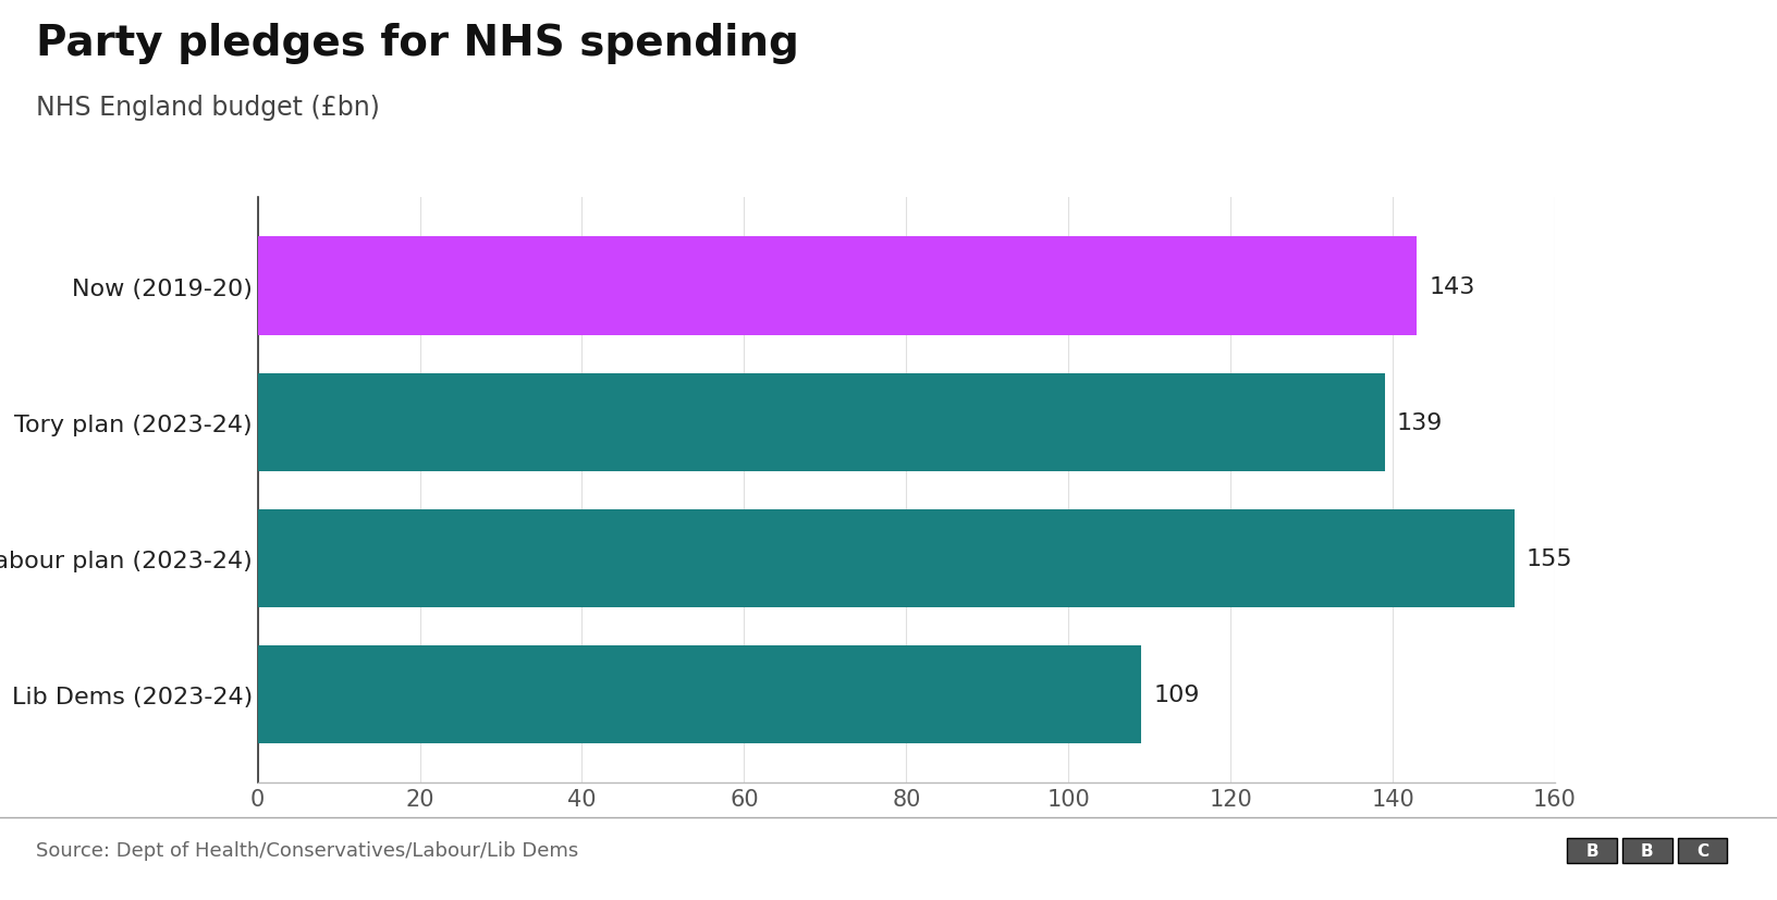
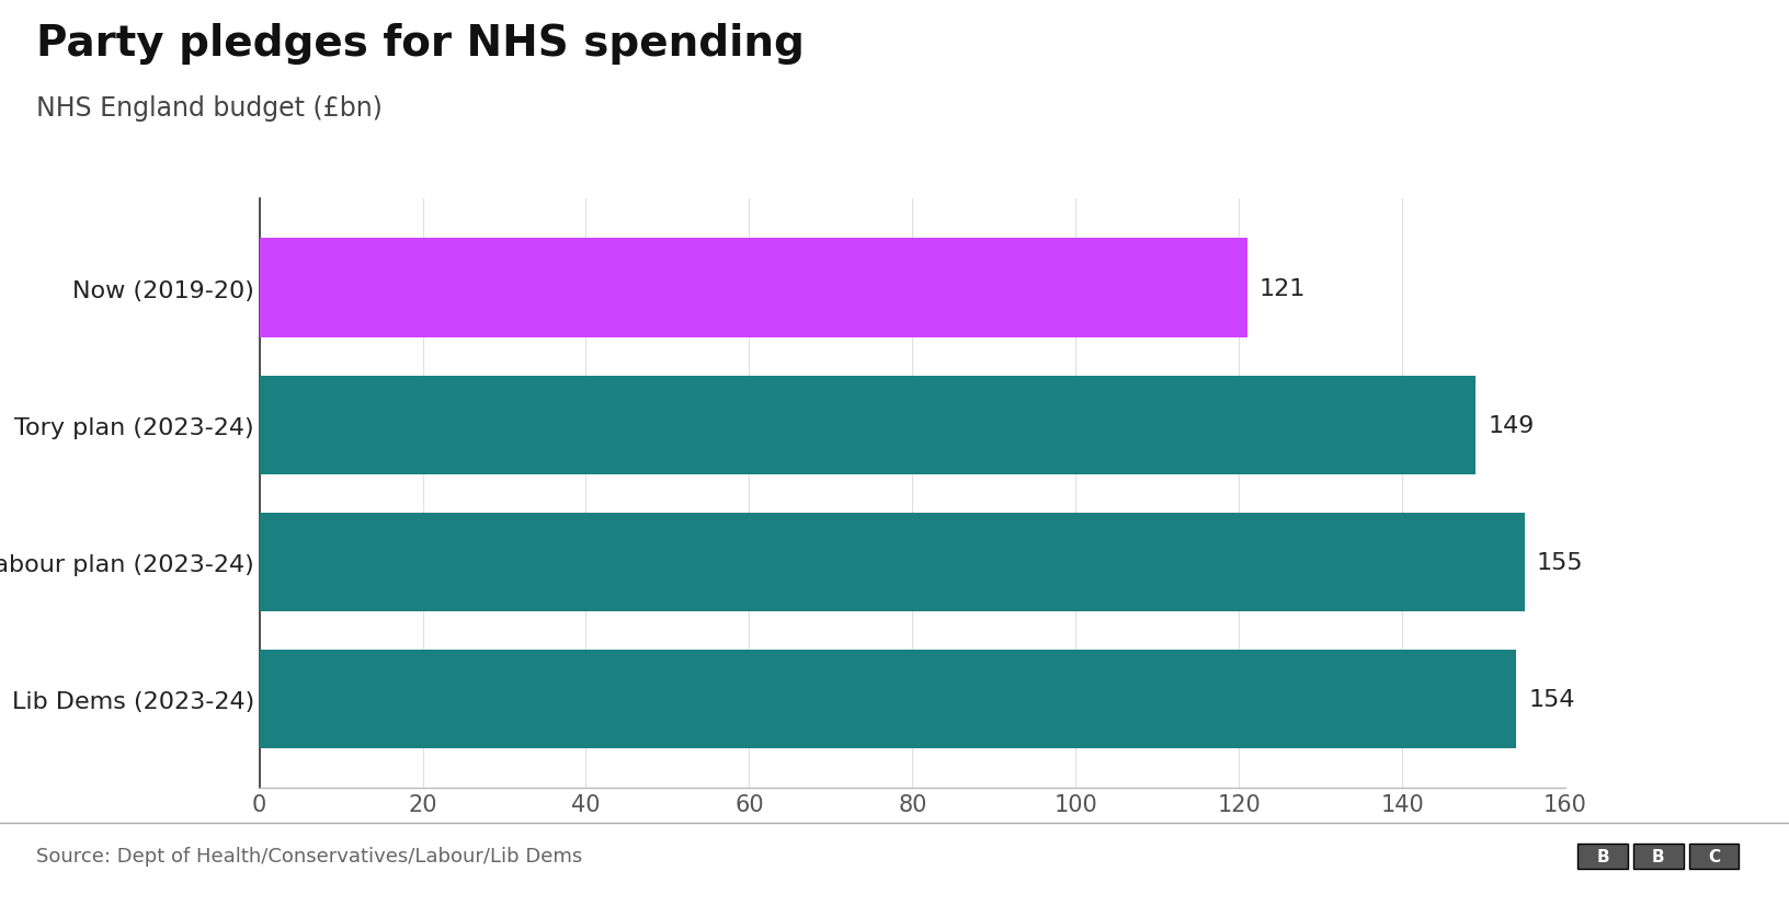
Now (2019-20): 143 -> 121
Tory plan (2023-24): 139 -> 149
Lib Dems (2023-24): 109 -> 154
